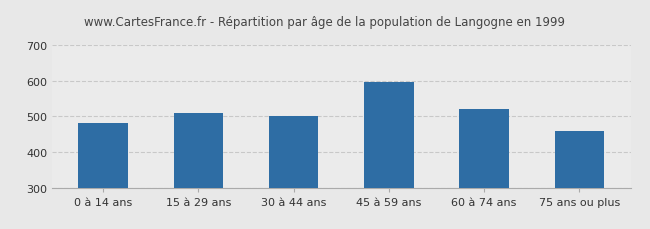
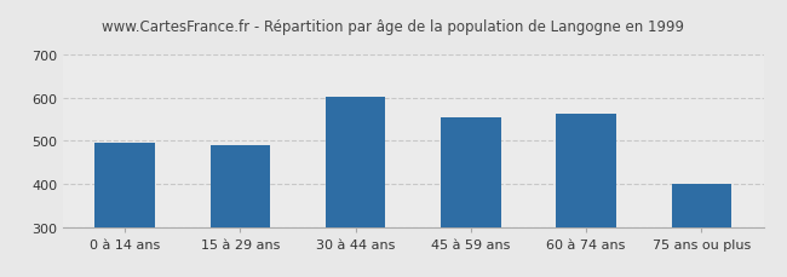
0 à 14 ans: 480 -> 495
15 à 29 ans: 510 -> 490
30 à 44 ans: 500 -> 603
45 à 59 ans: 595 -> 555
60 à 74 ans: 520 -> 562
75 ans ou plus: 460 -> 400
